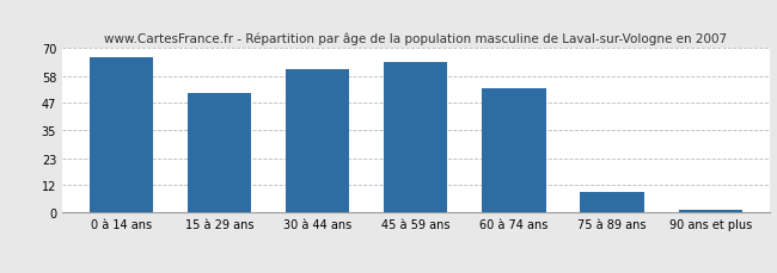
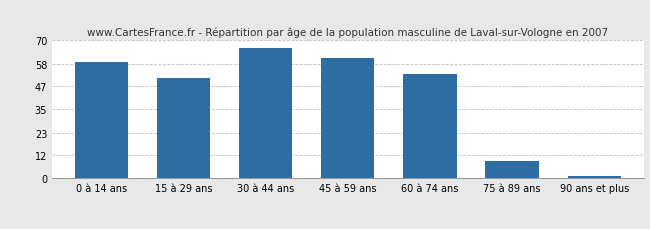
0 à 14 ans: 66 -> 59
30 à 44 ans: 61 -> 66
45 à 59 ans: 64 -> 61
